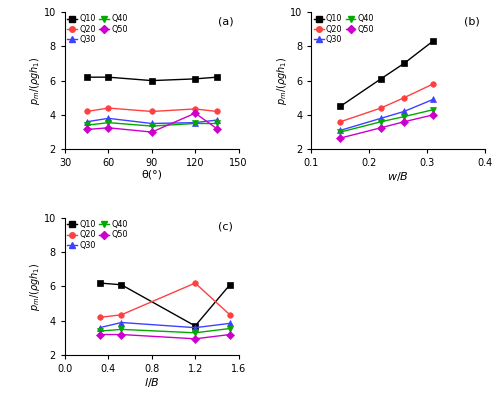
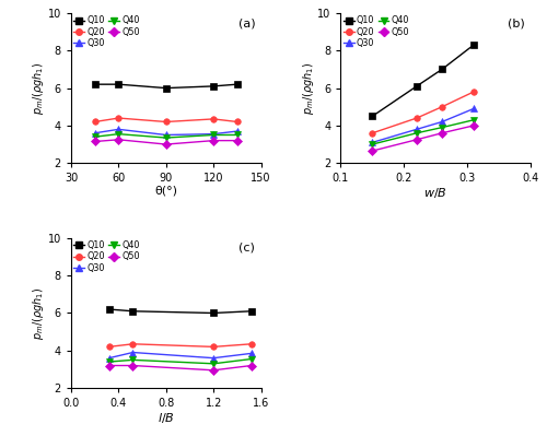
Q50/120: 4.1 -> 3.2
Q10/1.2: 3.7 -> 6.0
Q20/1.2: 6.2 -> 4.2
